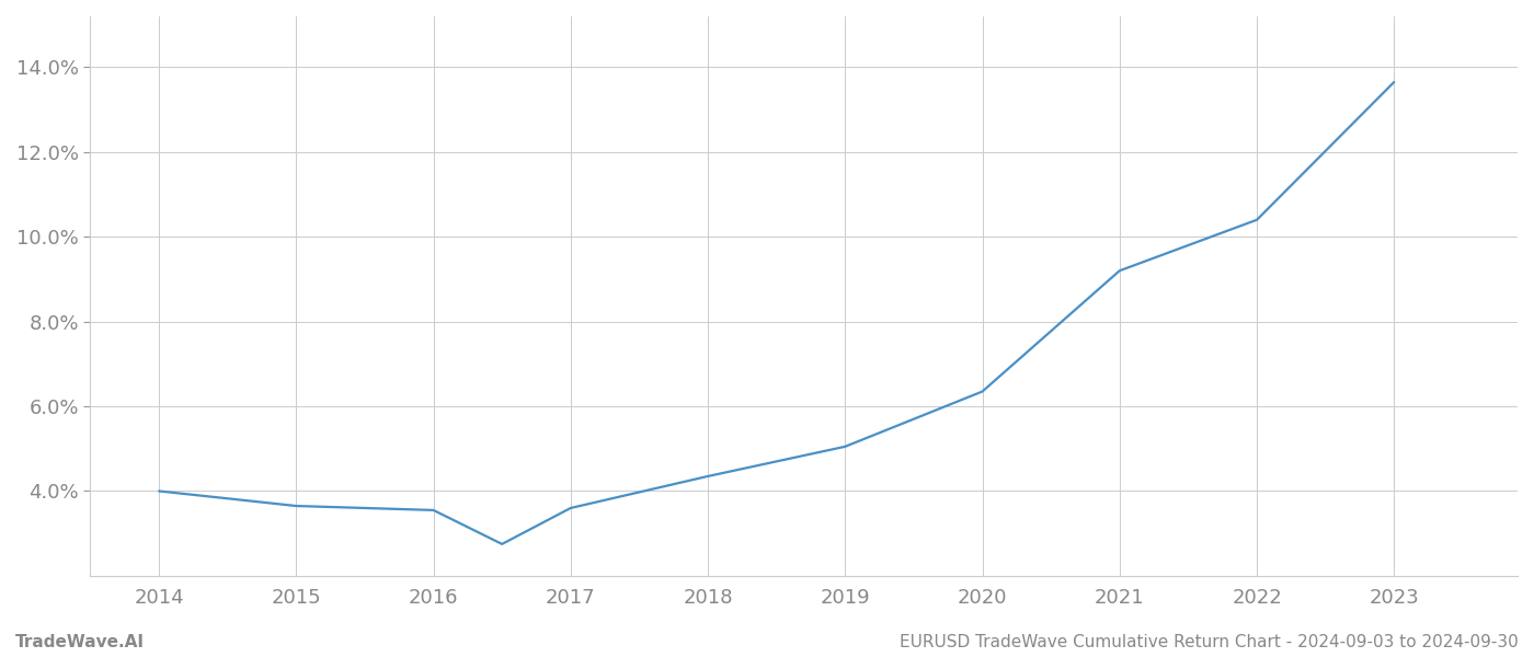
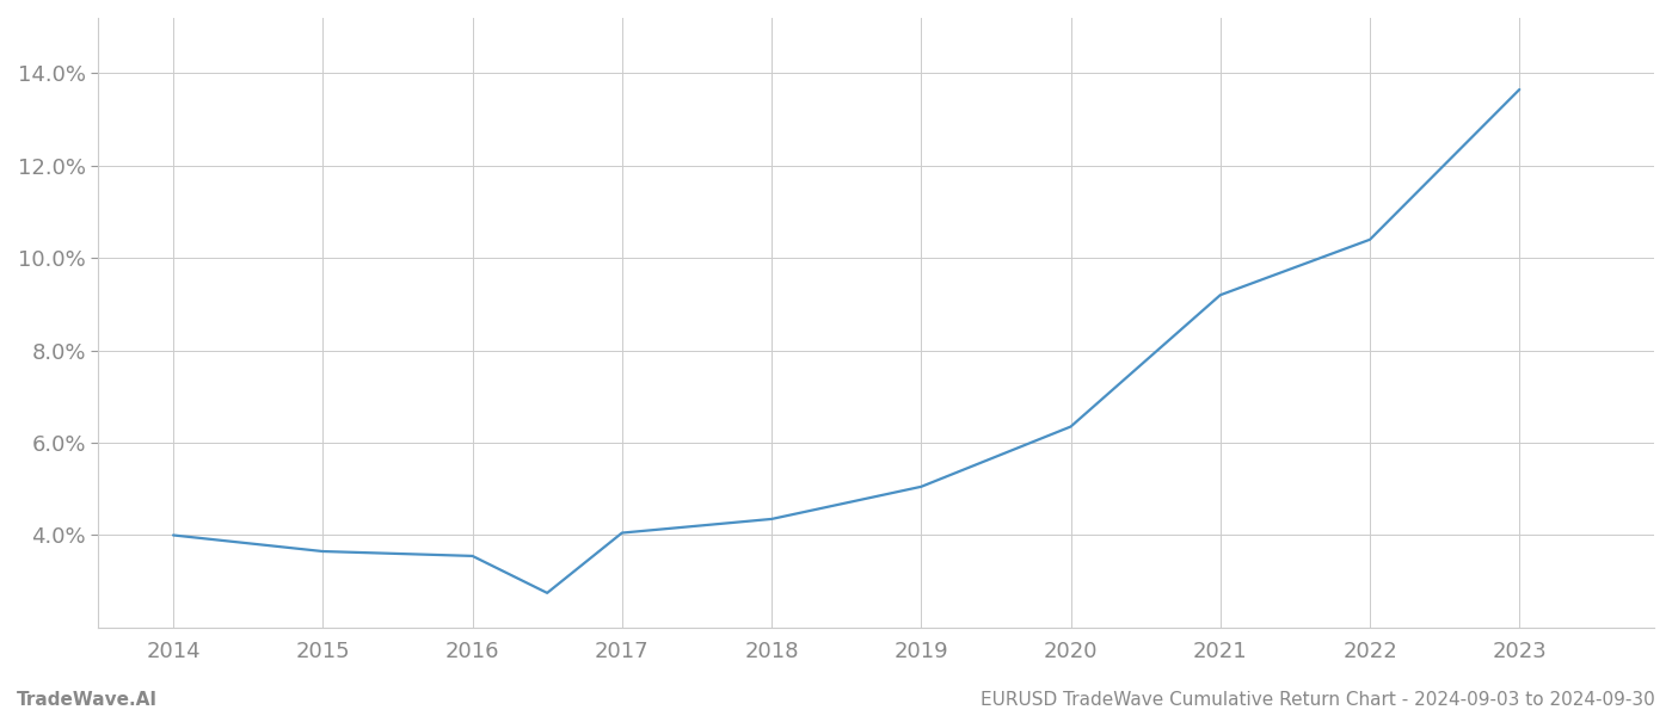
2017: 3.60% -> 4.05%
